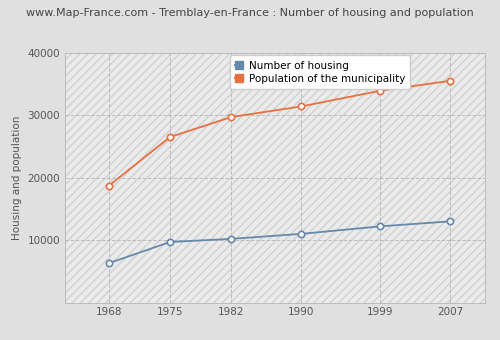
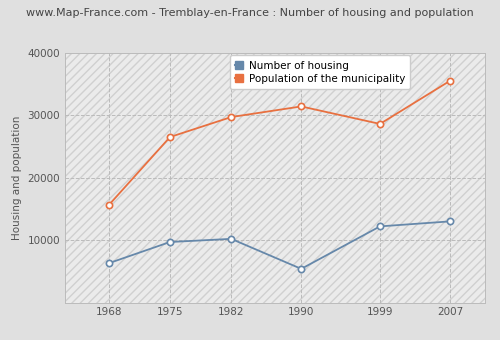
Population of the municipality/1968: 18700 -> 15600
Number of housing/1990: 11000 -> 5400
Population of the municipality/1999: 33900 -> 28600
